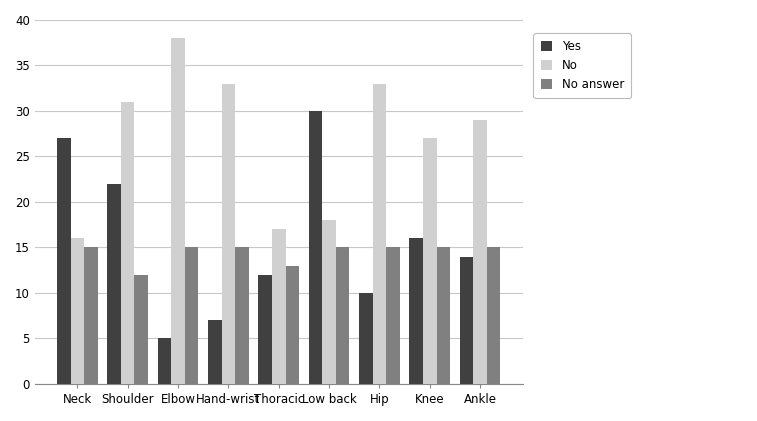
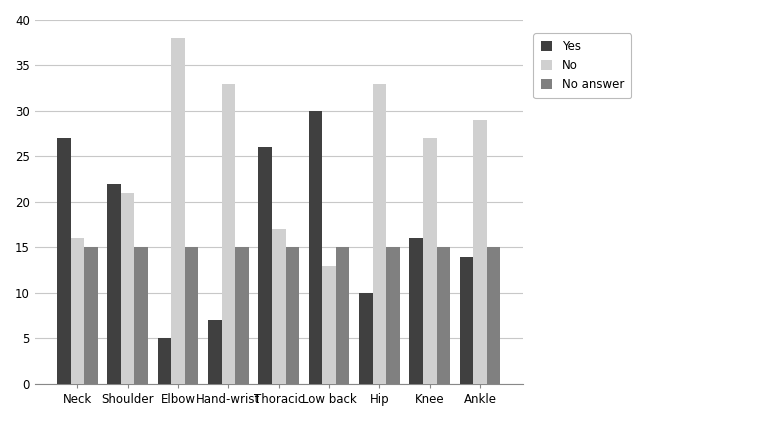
No/Shoulder: 31 -> 21
No answer/Shoulder: 12 -> 15
Yes/Thoracic: 12 -> 26
No answer/Thoracic: 13 -> 15
No/Low back: 18 -> 13
